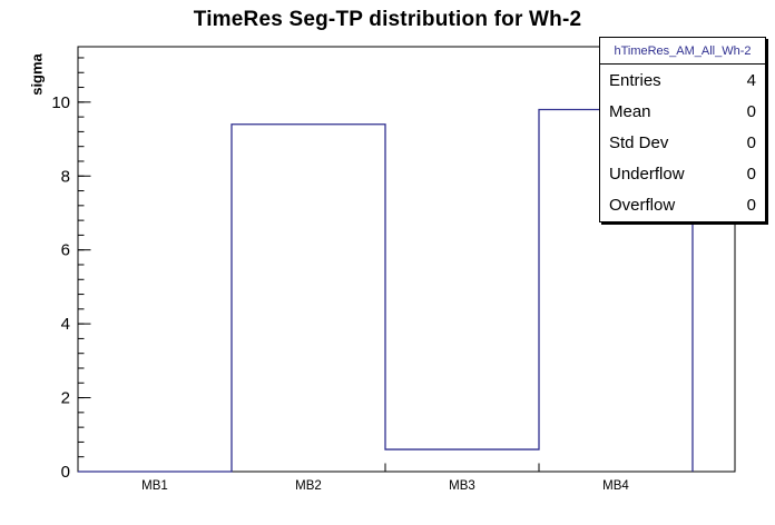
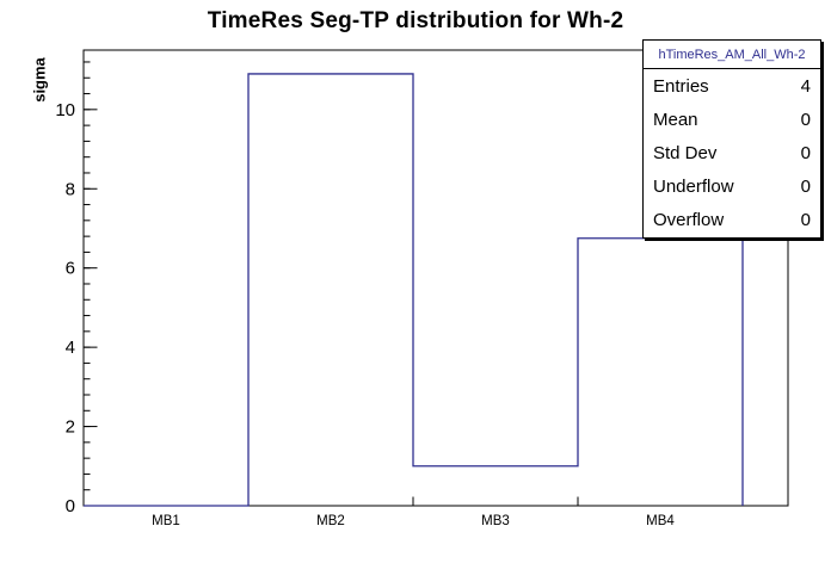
MB2: 9.4 -> 10.9
MB3: 0.6 -> 1.0
MB4: 9.8 -> 6.8
